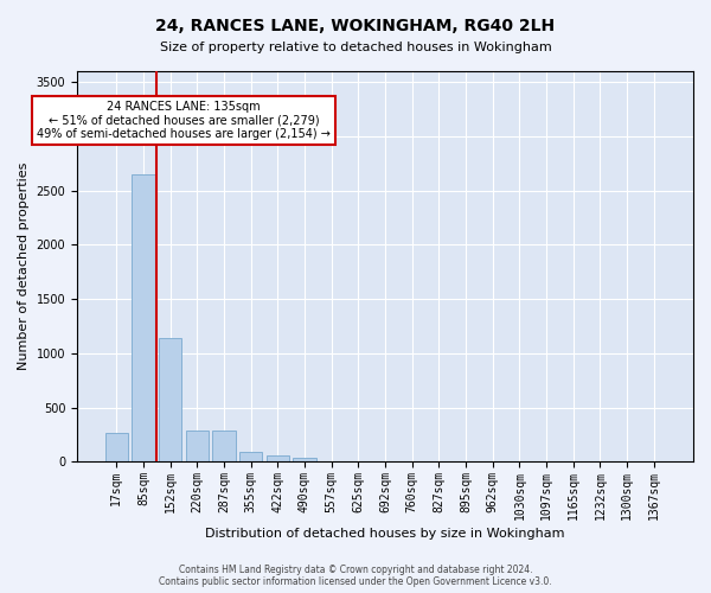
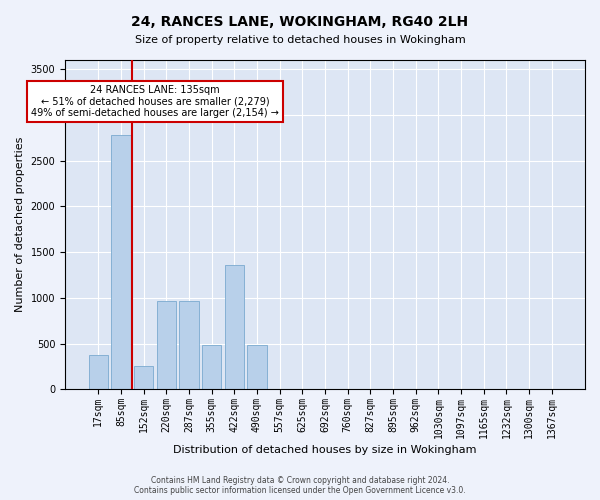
17sqm: 270 -> 380
85sqm: 2650 -> 2780
152sqm: 1140 -> 260
220sqm: 280 -> 960
287sqm: 280 -> 960
355sqm: 90 -> 480
422sqm: 60 -> 1360
490sqm: 40 -> 480
